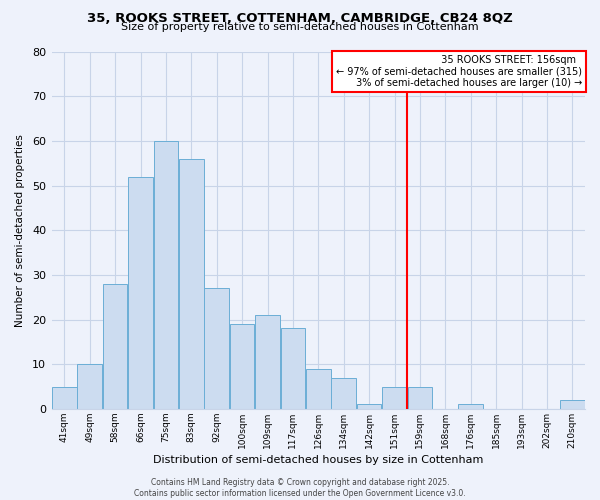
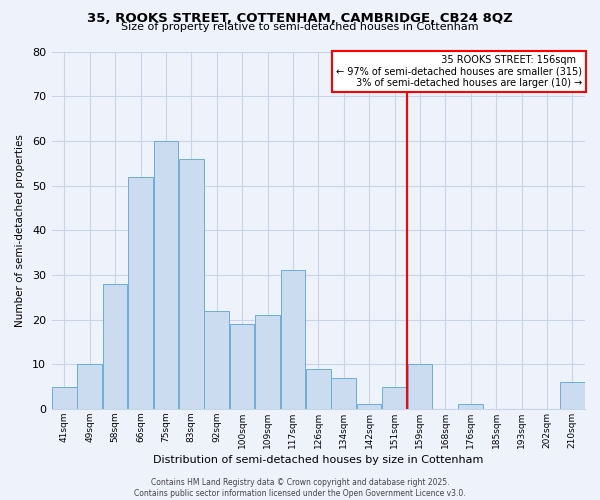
92sqm: 27 -> 22
117sqm: 18 -> 31
159sqm: 5 -> 10
210sqm: 2 -> 6
